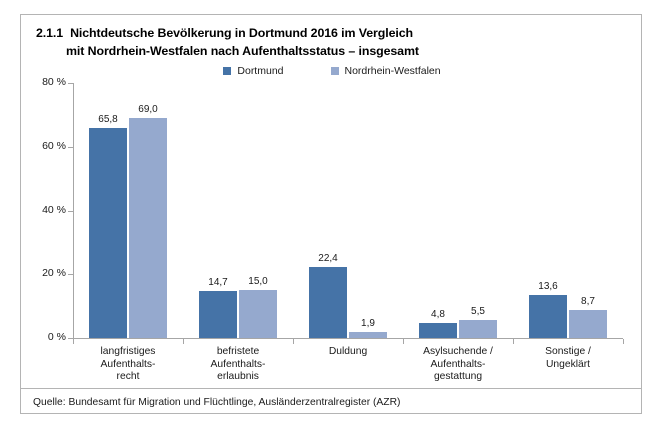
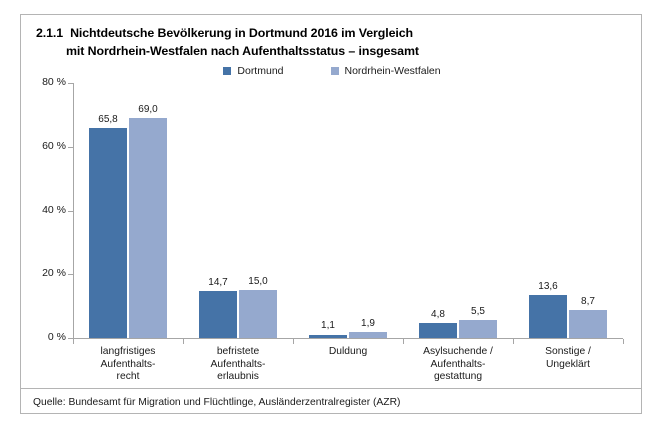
Dortmund/Duldung: 22,4 -> 1,1
